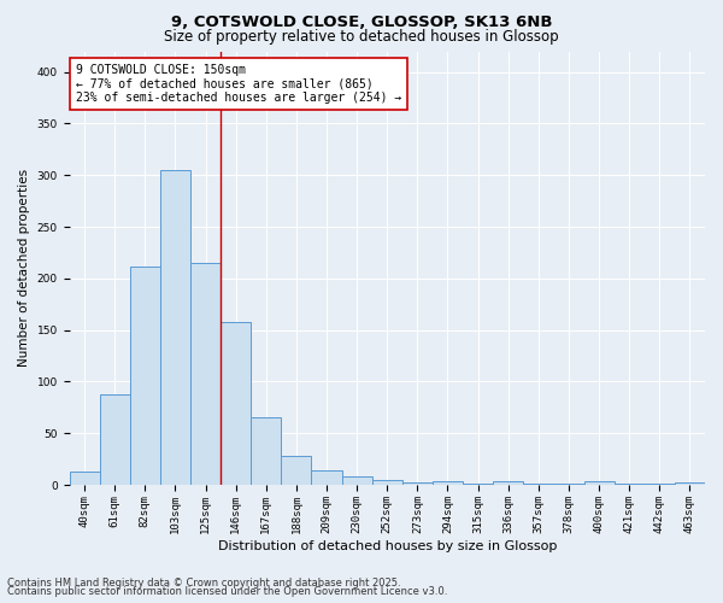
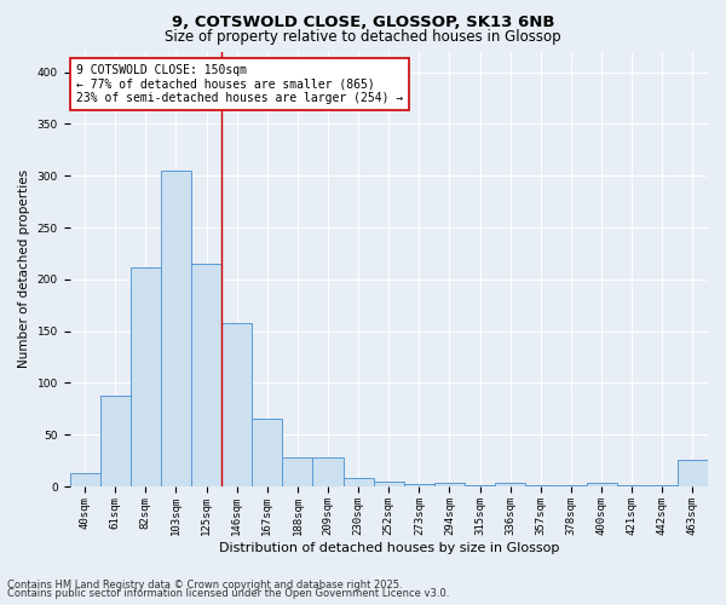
209sqm: 14 -> 28
463sqm: 2 -> 26
